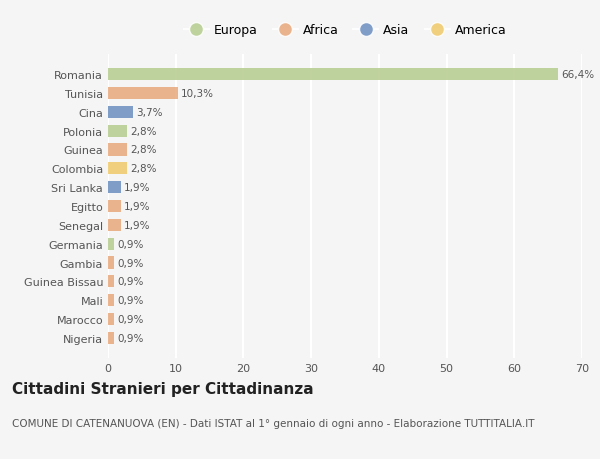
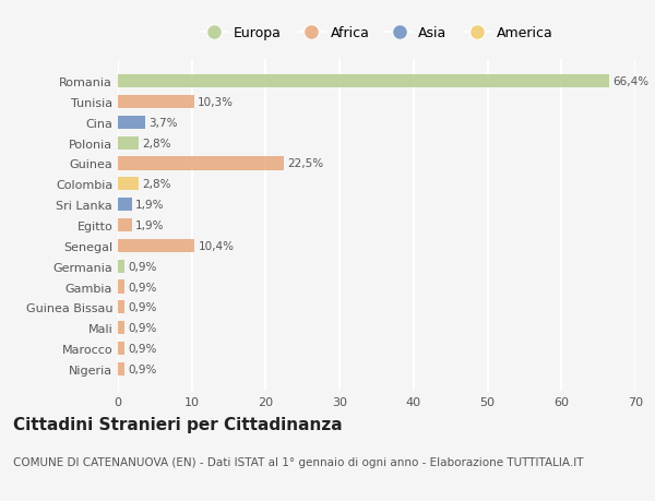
Guinea: 2,8% -> 22,5%
Senegal: 1,9% -> 10,4%
